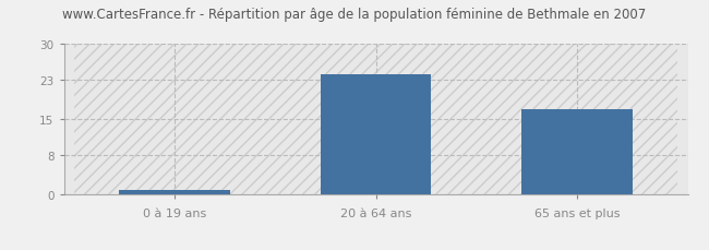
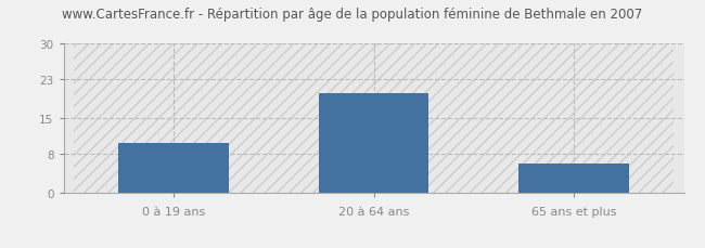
0 à 19 ans: 1 -> 10
20 à 64 ans: 24 -> 20
65 ans et plus: 17 -> 6
